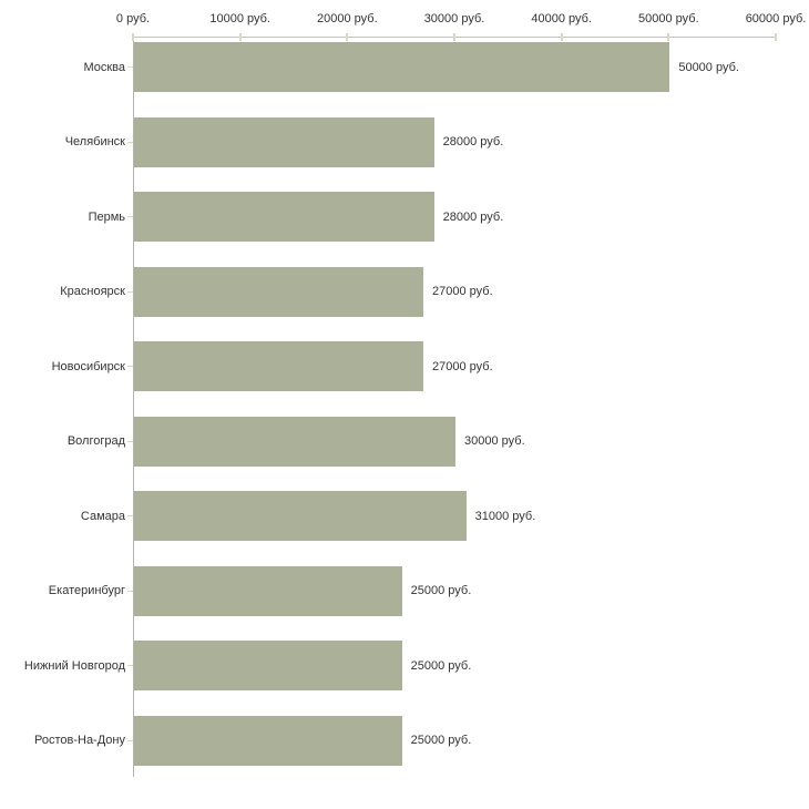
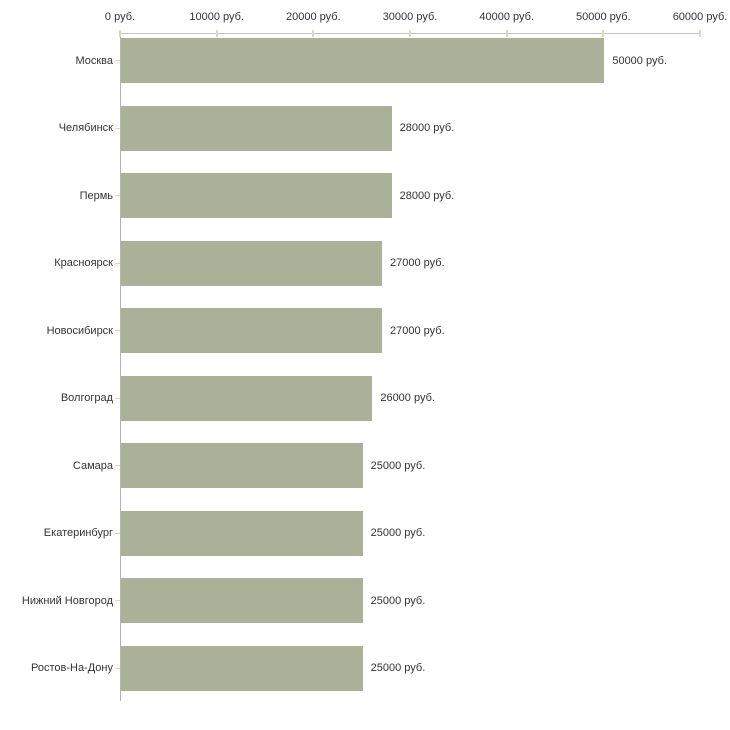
Волгоград: 30000 -> 26000
Самара: 31000 -> 25000
